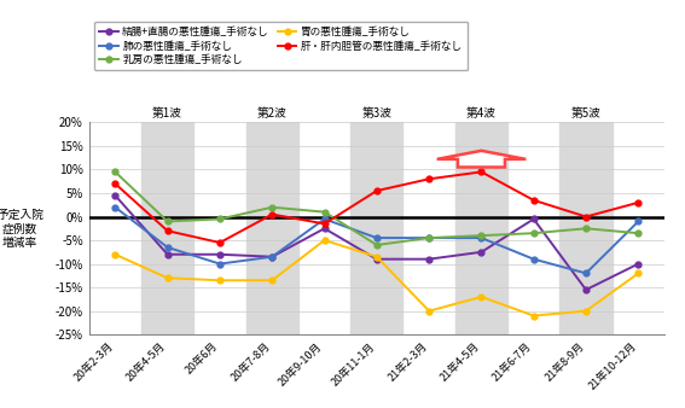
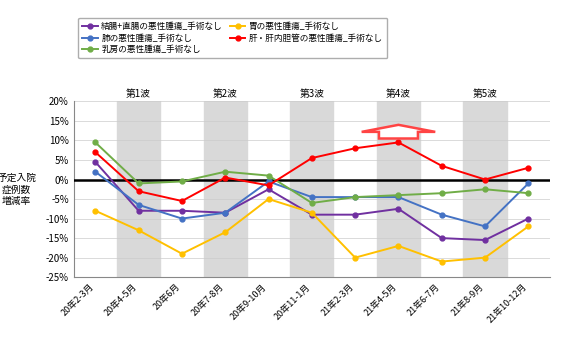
胃の悪性腫瘍_手術なし/20年6月: -13.5% -> -19.0%
結腸+直腸の悪性腫瘍_手術なし/21年6-7月: -0.5% -> -15.0%
